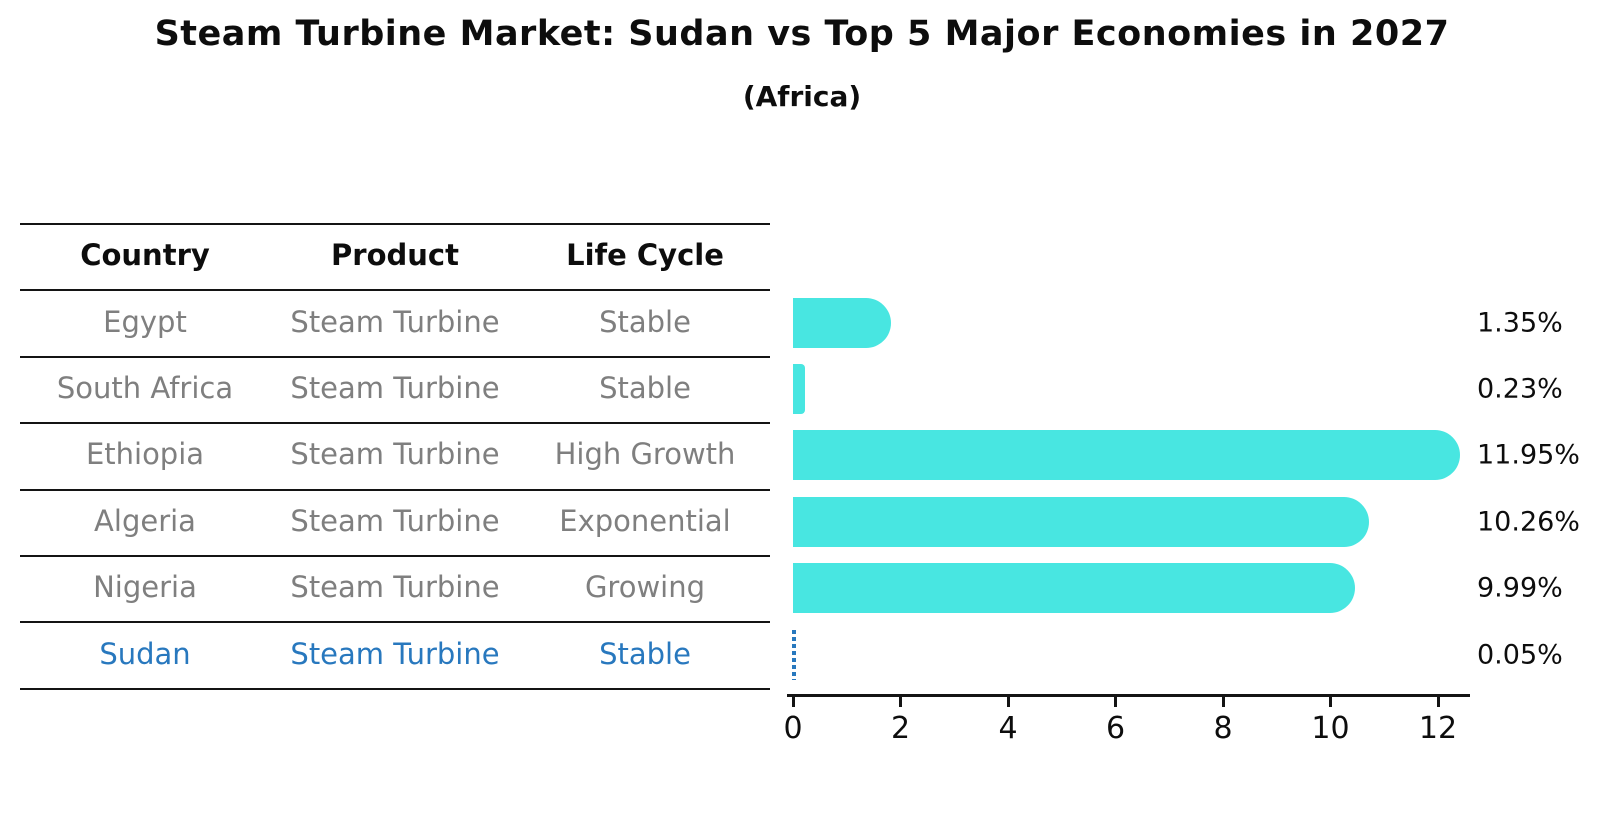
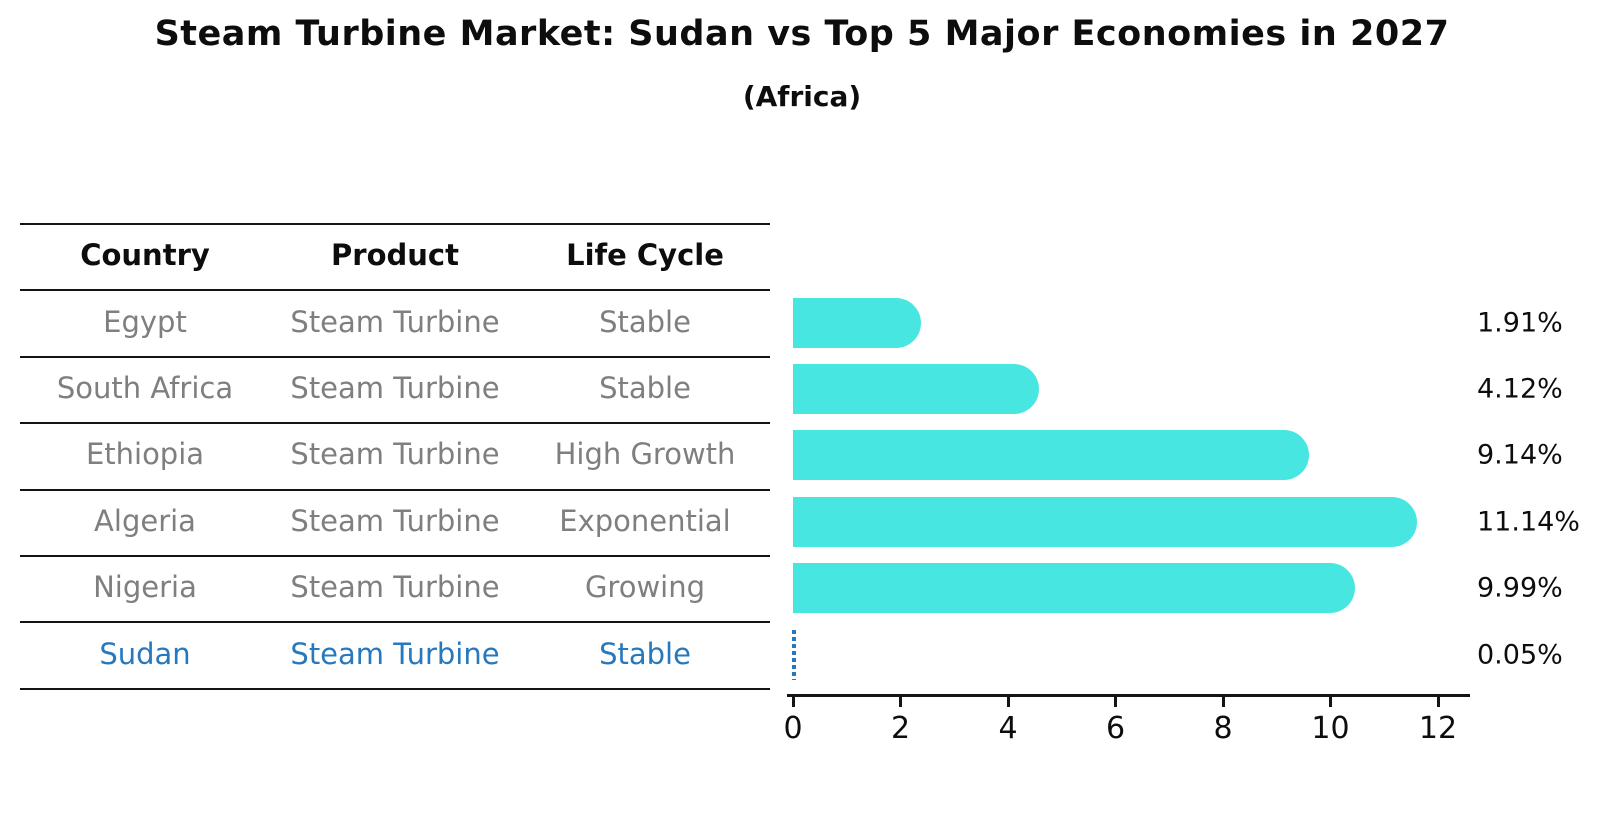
Egypt: 1.35% -> 1.91%
South Africa: 0.23% -> 4.12%
Ethiopia: 11.95% -> 9.14%
Algeria: 10.26% -> 11.14%
